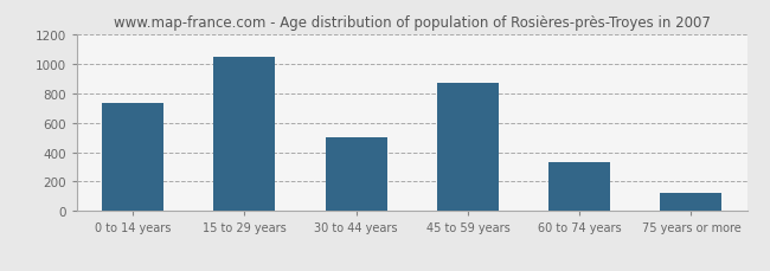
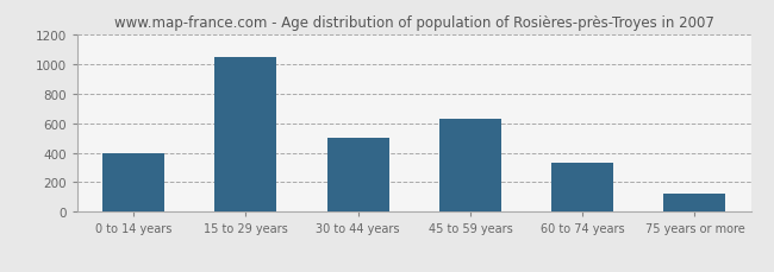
0 to 14 years: 730 -> 400
45 to 59 years: 870 -> 630
